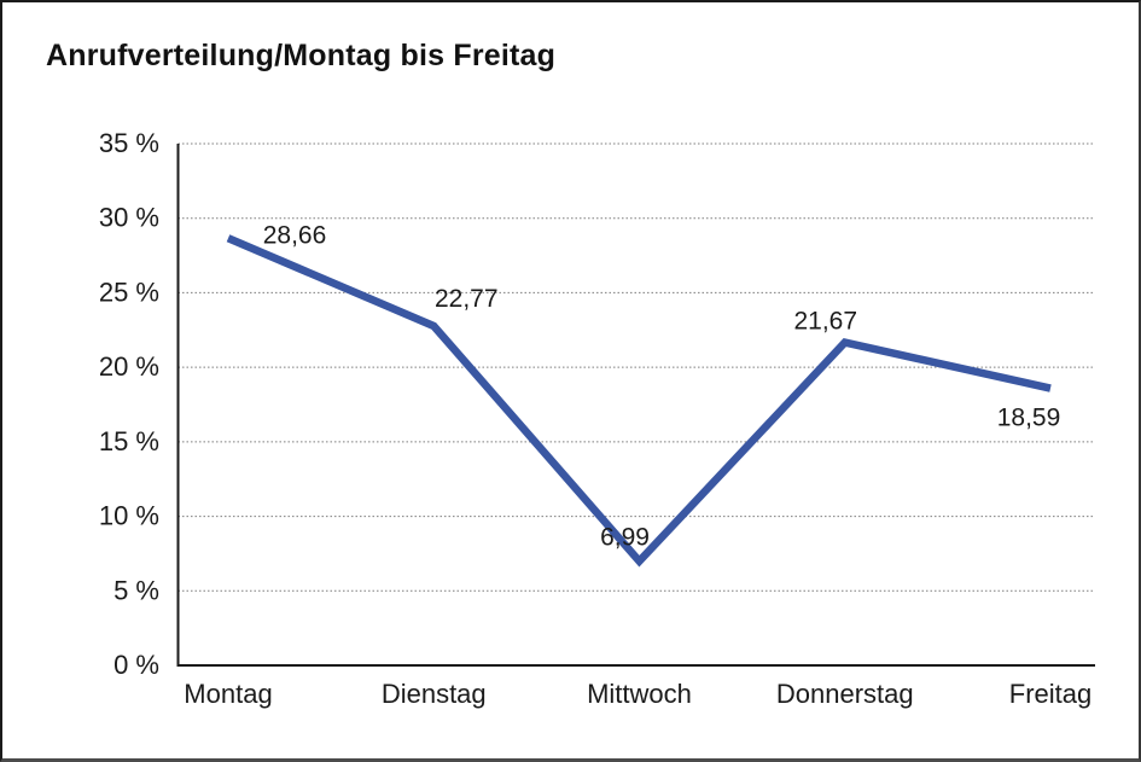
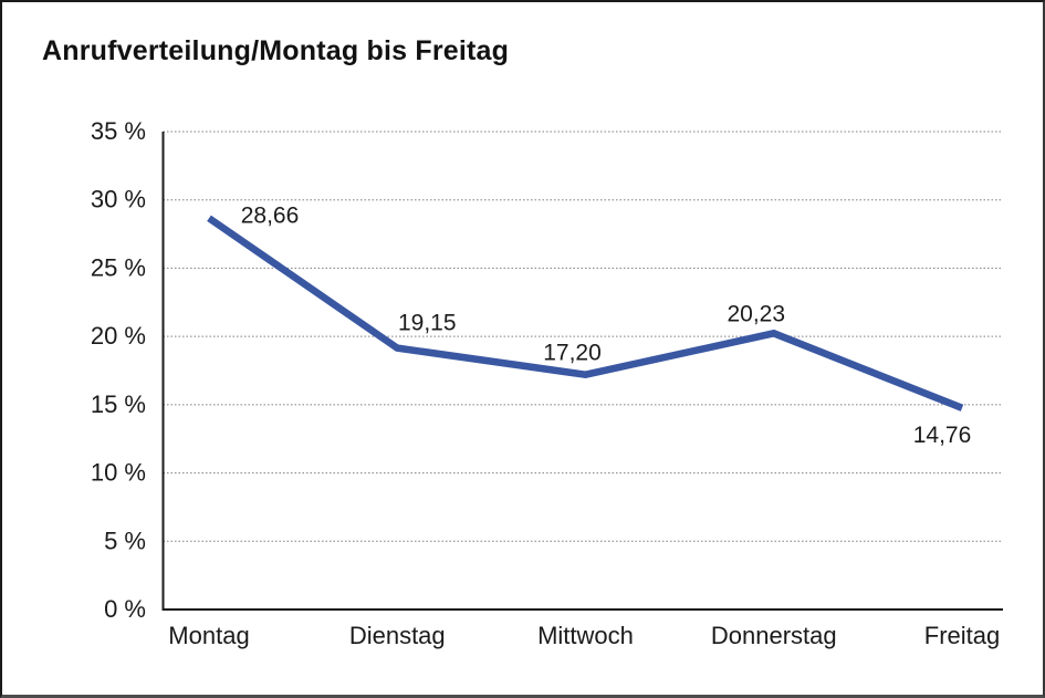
Dienstag: 22,77 -> 19,15
Mittwoch: 6,99 -> 17,20
Donnerstag: 21,67 -> 20,23
Freitag: 18,59 -> 14,76
